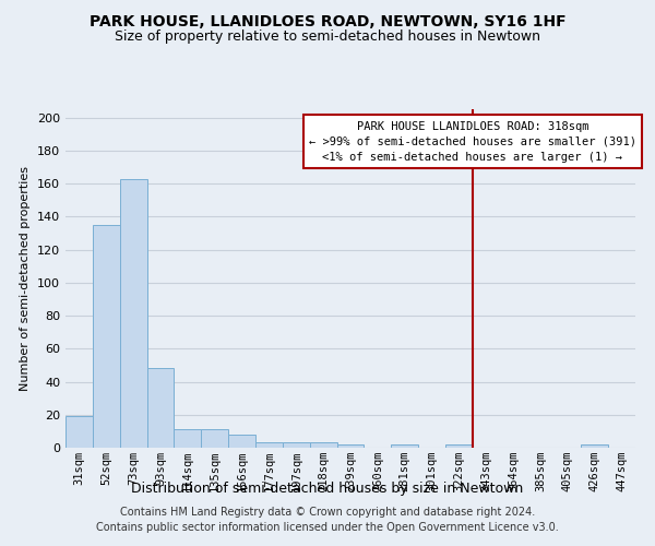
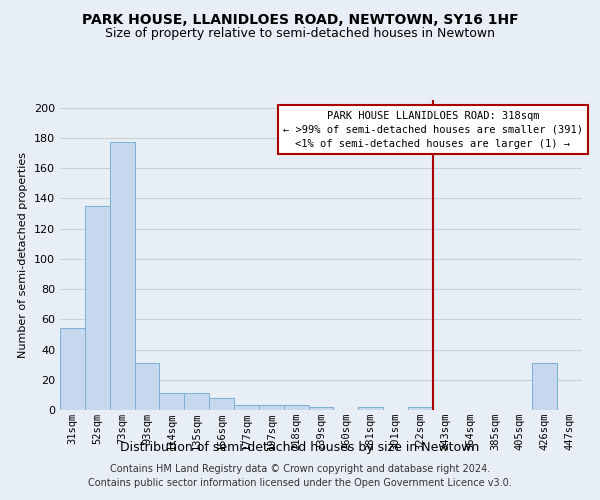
31sqm: 19 -> 54
73sqm: 163 -> 177
93sqm: 48 -> 31
426sqm: 2 -> 31
